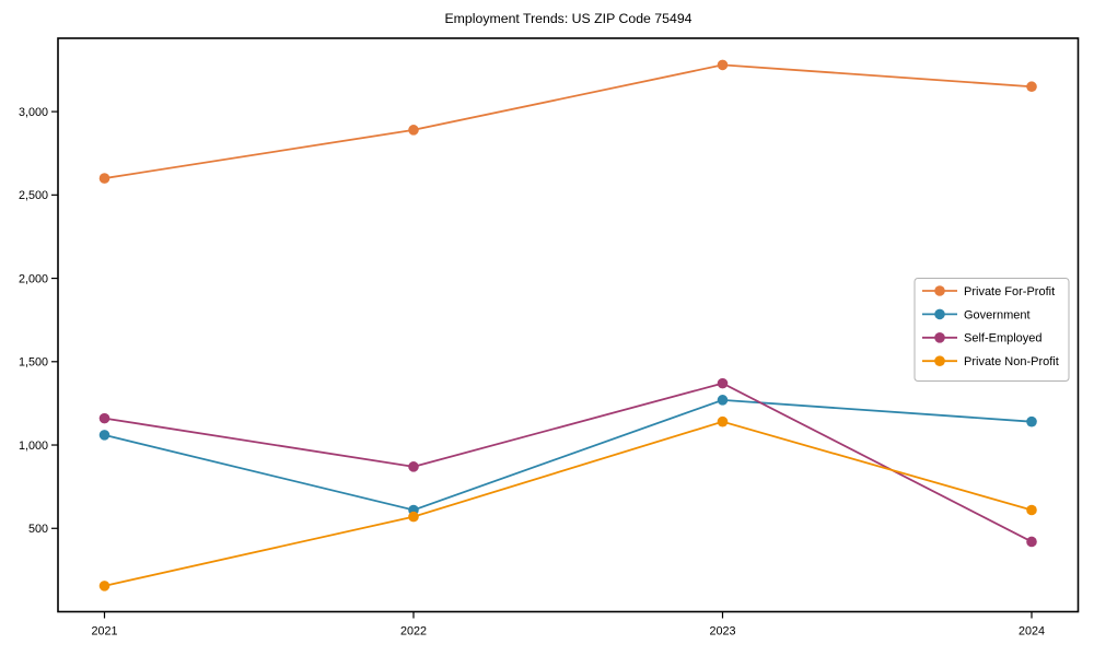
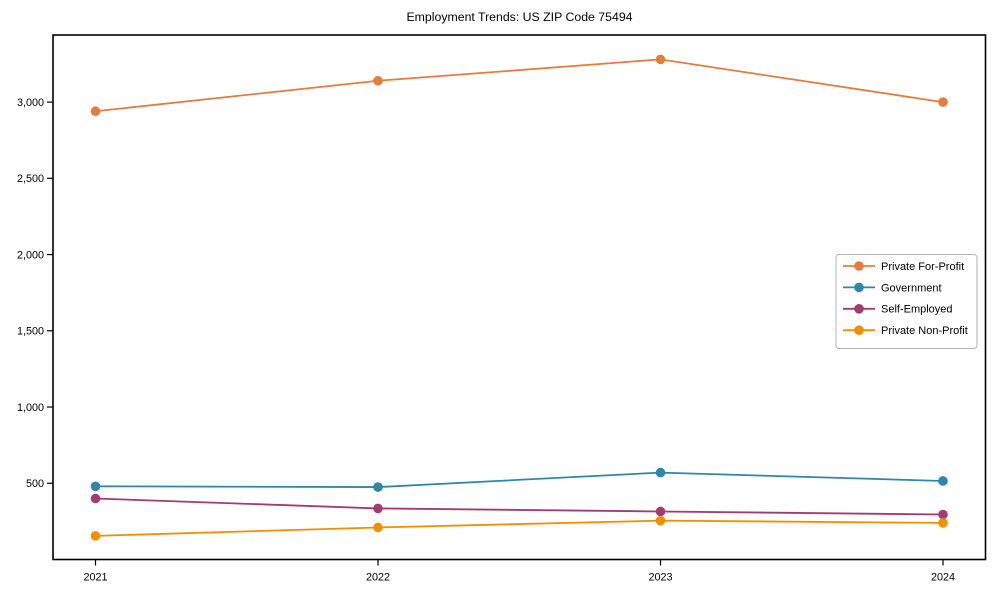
Private For-Profit/2021: 2600 -> 2940
Government/2021: 1060 -> 480
Self-Employed/2021: 1160 -> 400
Private For-Profit/2022: 2890 -> 3140
Government/2022: 610 -> 480
Self-Employed/2022: 870 -> 340
Private Non-Profit/2022: 570 -> 210
Government/2023: 1270 -> 570
Self-Employed/2023: 1370 -> 320
Private Non-Profit/2023: 1140 -> 260
Private For-Profit/2024: 3150 -> 3000
Government/2024: 1140 -> 520
Self-Employed/2024: 420 -> 300
Private Non-Profit/2024: 610 -> 240
